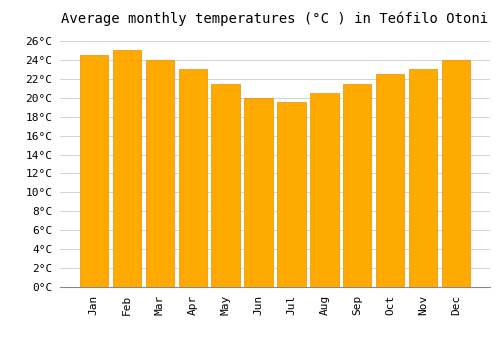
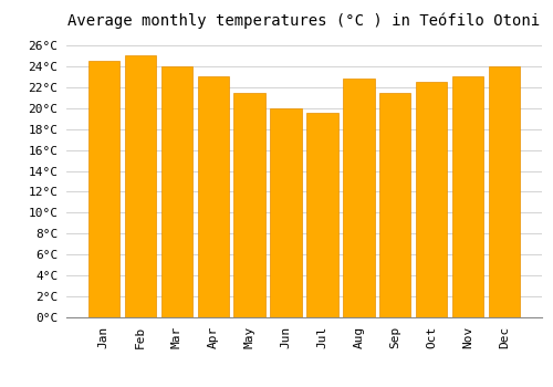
Aug: 20.5°C -> 22.8°C
